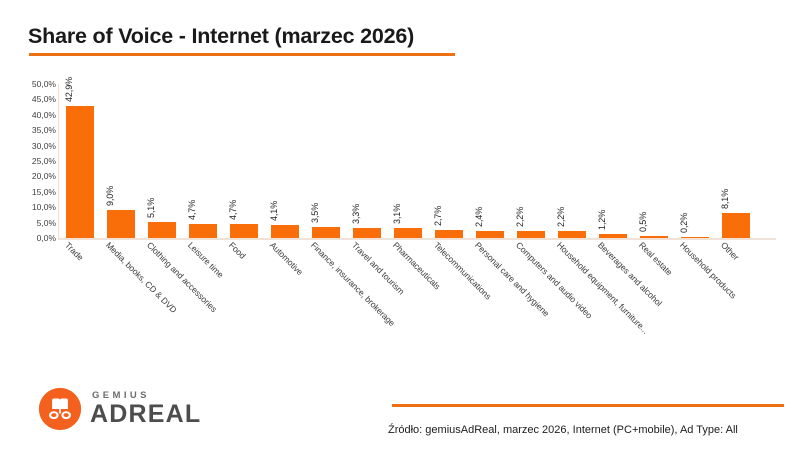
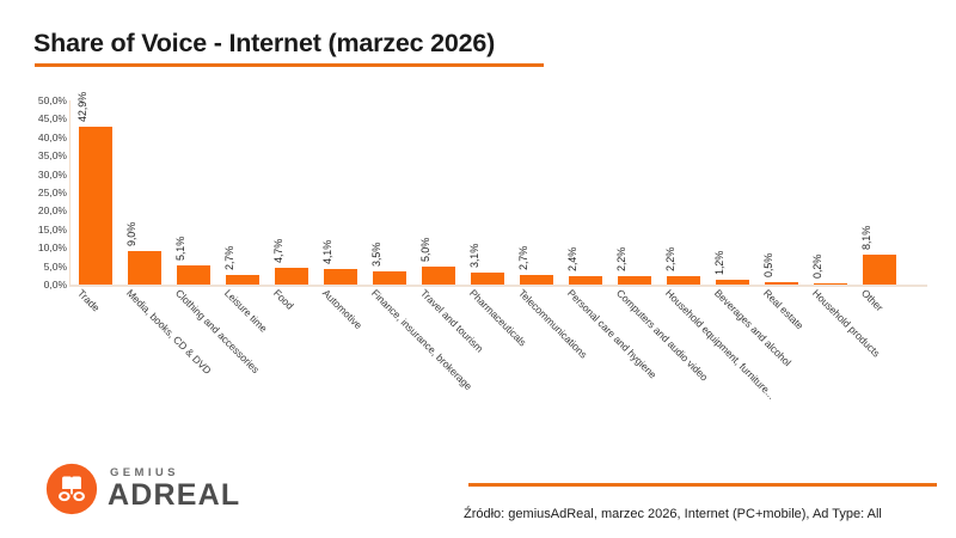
Leisure time: 4,7% -> 2,7%
Travel and tourism: 3,3% -> 5,0%
